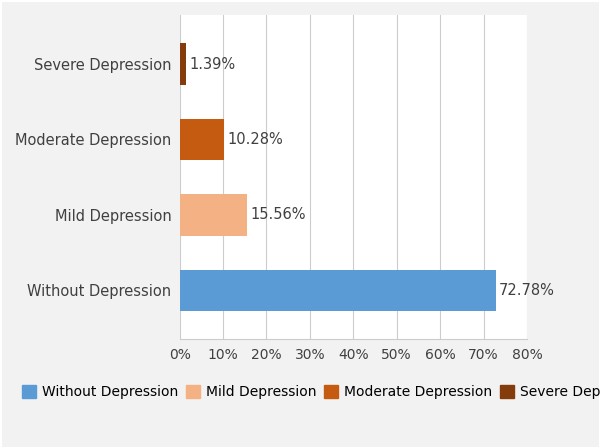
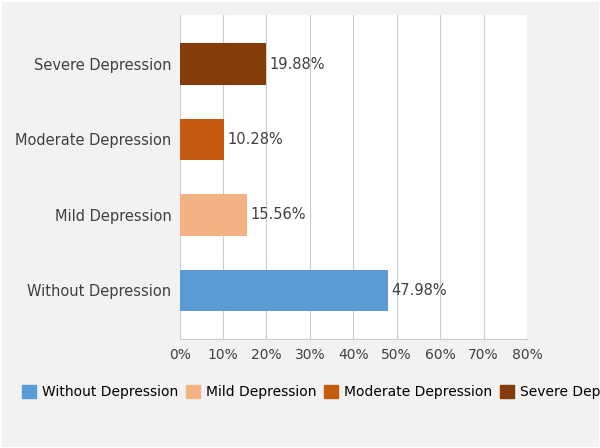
Severe Depression: 1.39% -> 19.88%
Without Depression: 72.78% -> 47.98%
